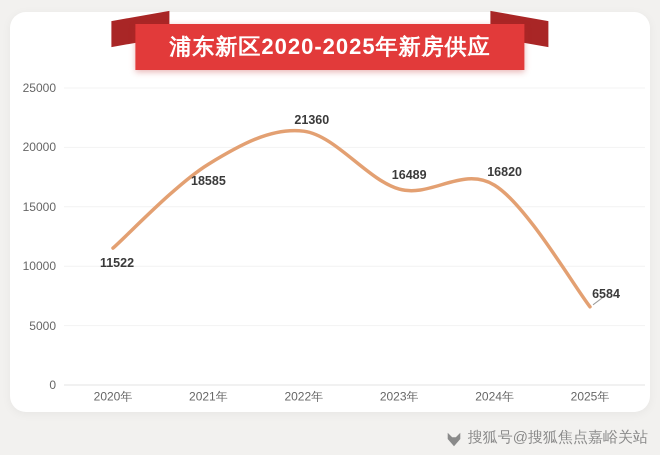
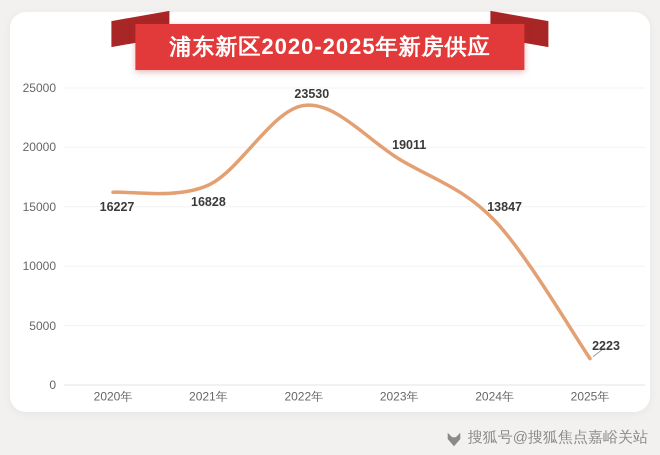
2020年: 11522 -> 16227
2021年: 18585 -> 16828
2022年: 21360 -> 23530
2023年: 16489 -> 19011
2024年: 16820 -> 13847
2025年: 6584 -> 2223
